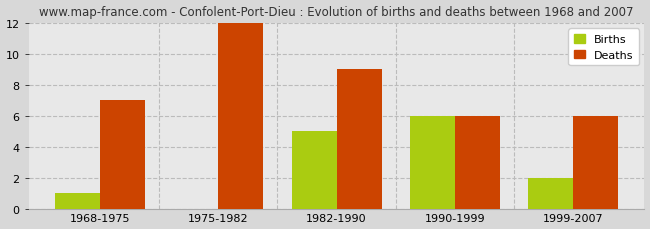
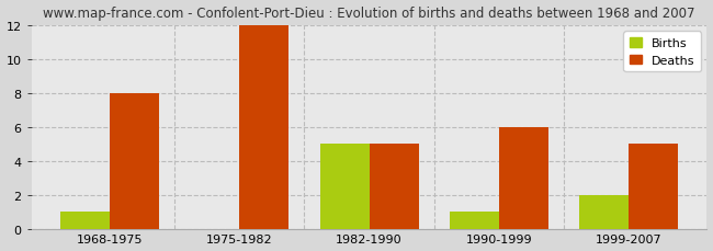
Deaths/1968-1975: 7 -> 8
Deaths/1982-1990: 9 -> 5
Births/1990-1999: 6 -> 1
Deaths/1999-2007: 6 -> 5
